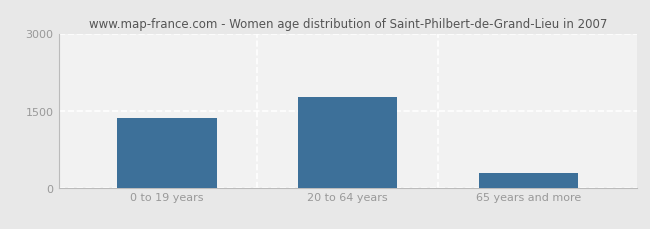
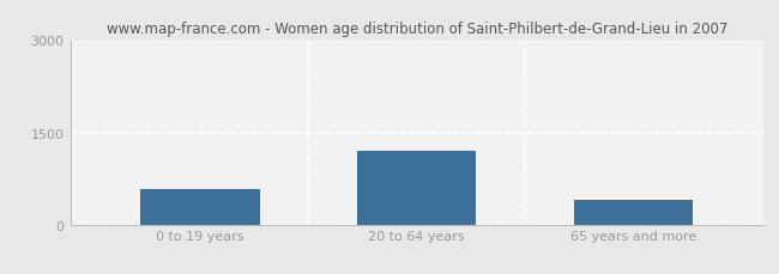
0 to 19 years: 1360 -> 580
20 to 64 years: 1760 -> 1200
65 years and more: 290 -> 400
